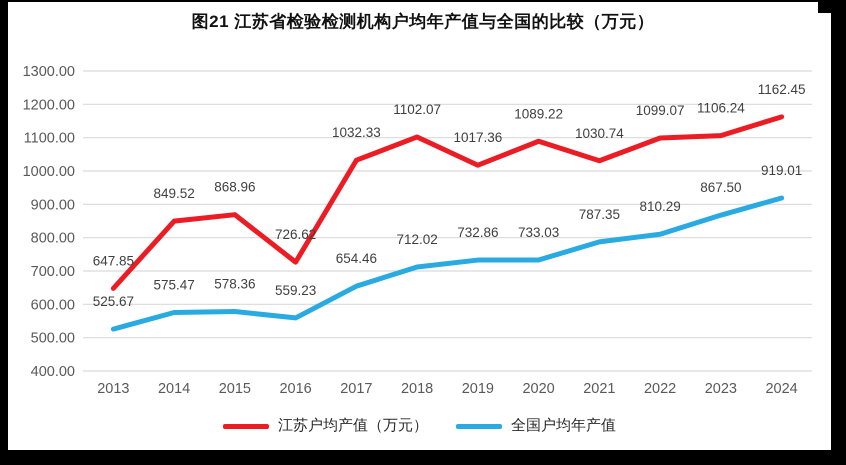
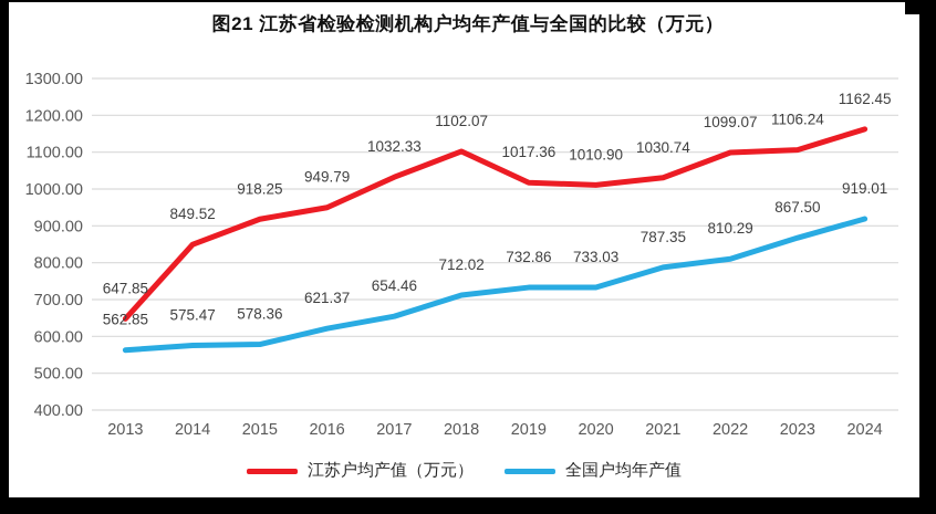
全国户均年产值/2013: 525.67 -> 562.85
江苏户均产值（万元）/2015: 868.96 -> 918.25
江苏户均产值（万元）/2016: 726.62 -> 949.79
全国户均年产值/2016: 559.23 -> 621.37
江苏户均产值（万元）/2020: 1089.22 -> 1010.90
